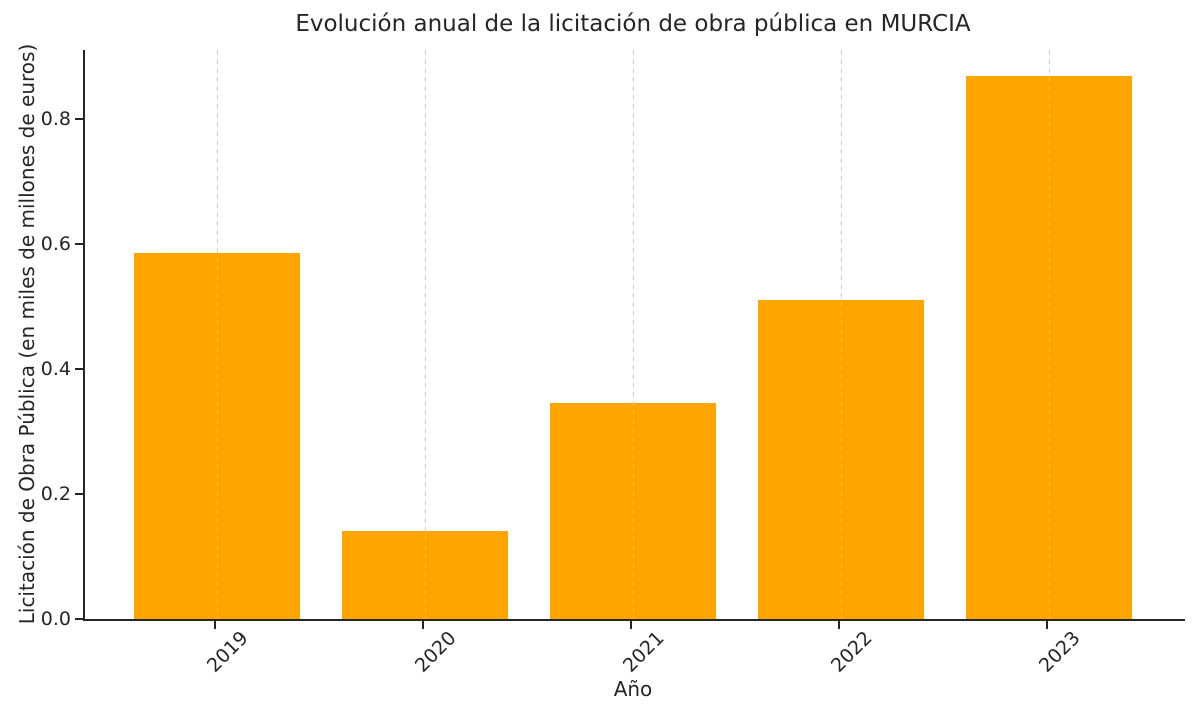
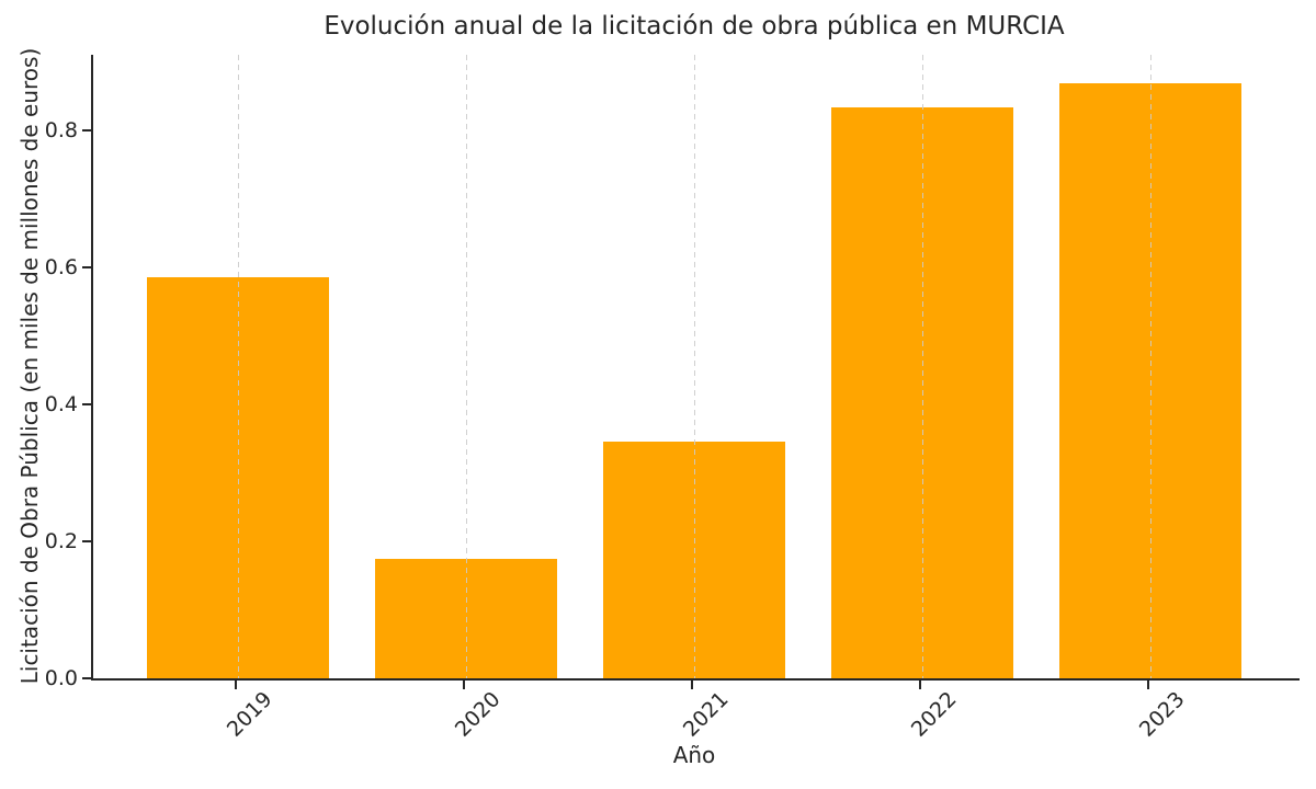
2020: 0.14 -> 0.17
2022: 0.51 -> 0.83
